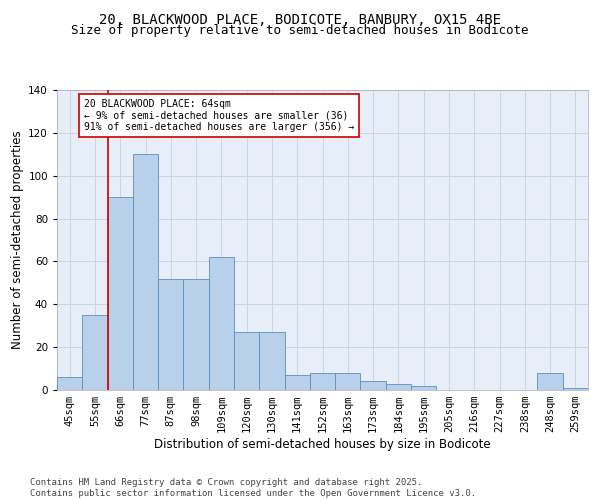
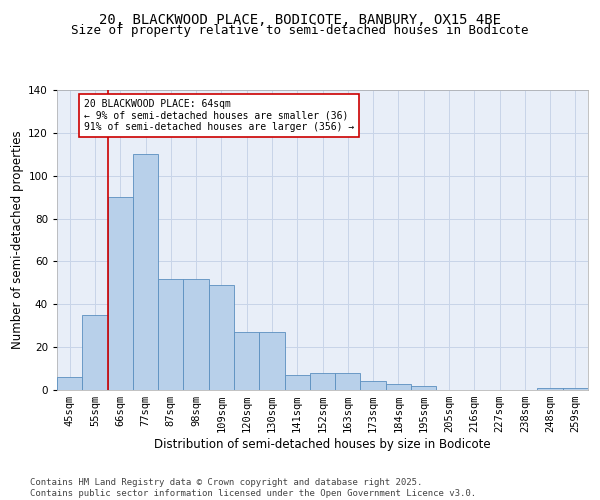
109sqm: 62 -> 49
248sqm: 8 -> 1
